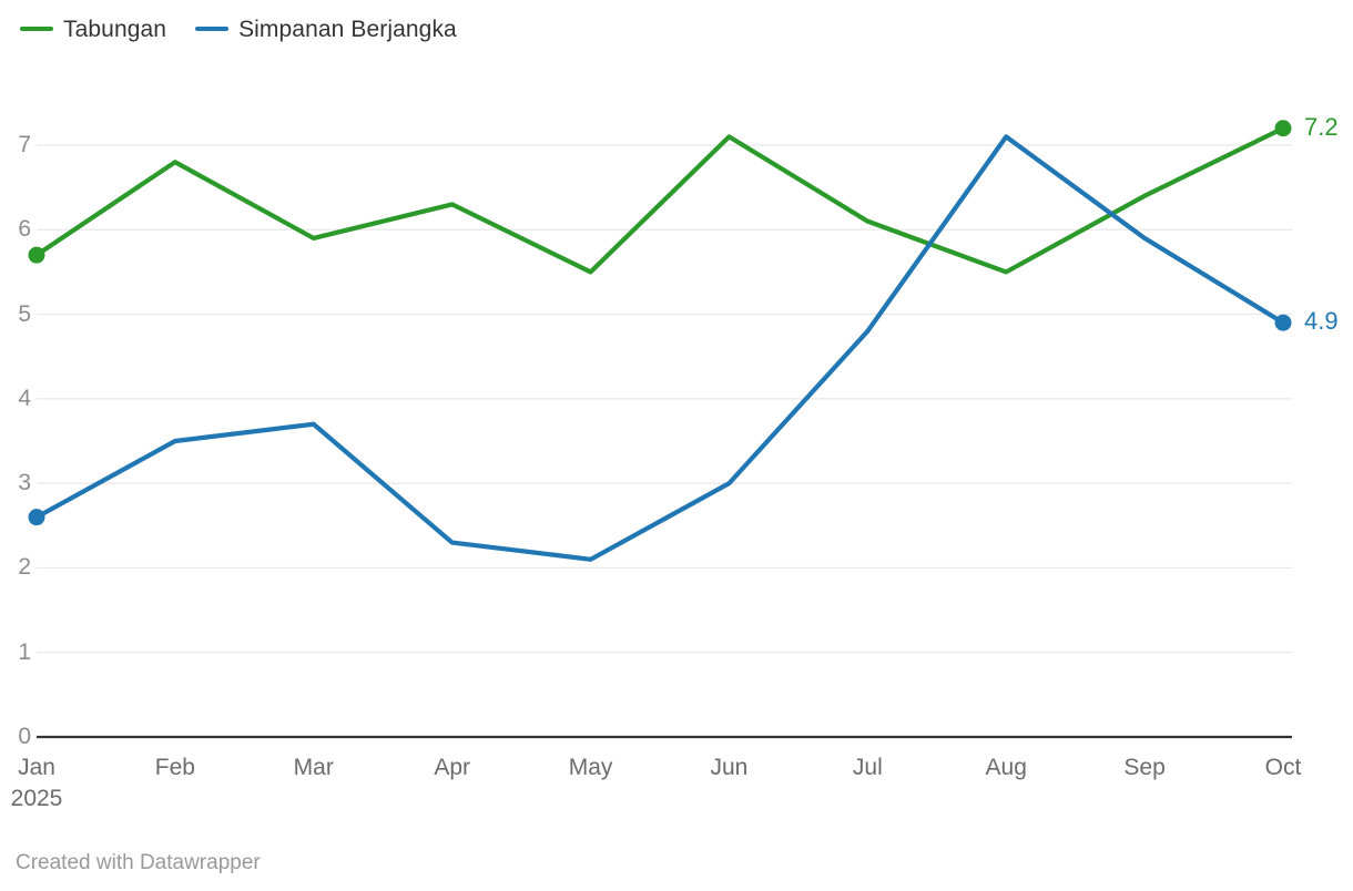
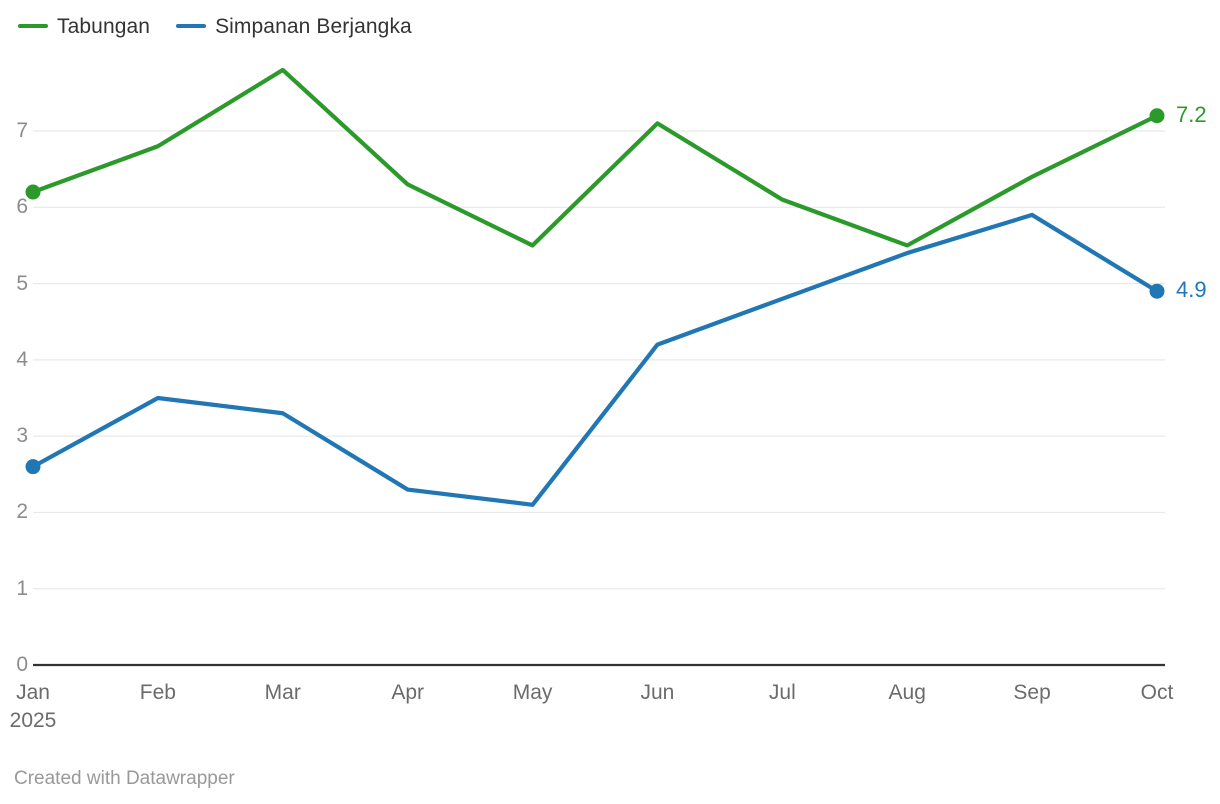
Tabungan/Jan: 5.7 -> 6.2
Tabungan/Mar: 5.9 -> 7.8
Simpanan Berjangka/Mar: 3.7 -> 3.3
Simpanan Berjangka/Jun: 3.0 -> 4.2
Simpanan Berjangka/Aug: 7.1 -> 5.4
